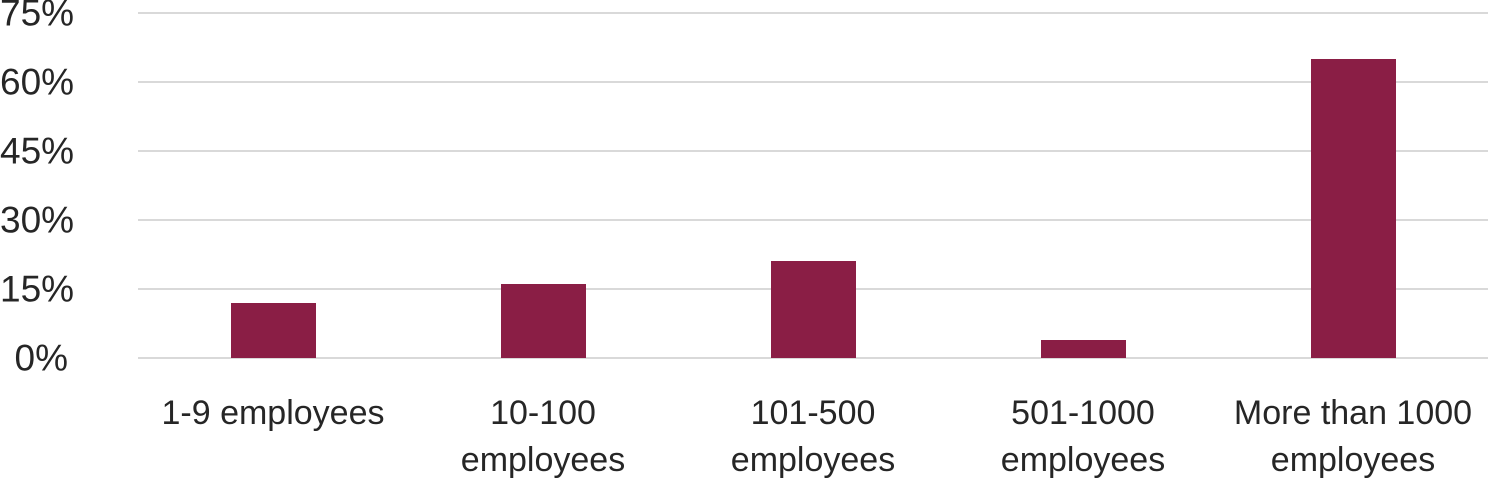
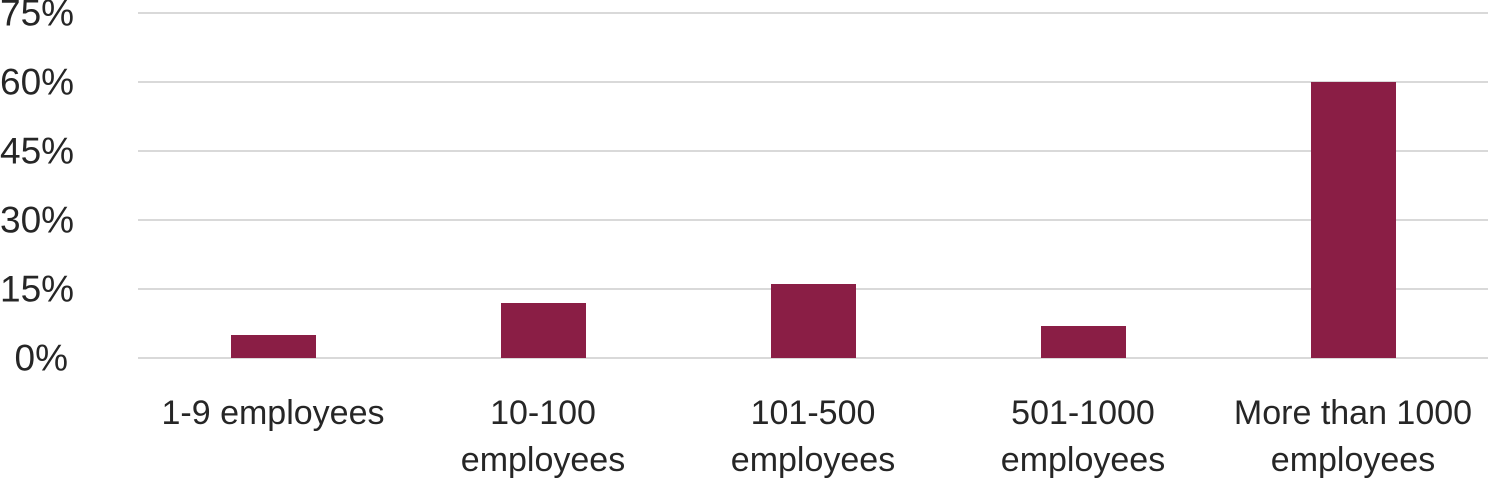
1-9 employees: 12% -> 5%
10-100 employees: 16% -> 12%
101-500 employees: 21% -> 16%
501-1000 employees: 4% -> 7%
More than 1000 employees: 65% -> 60%
